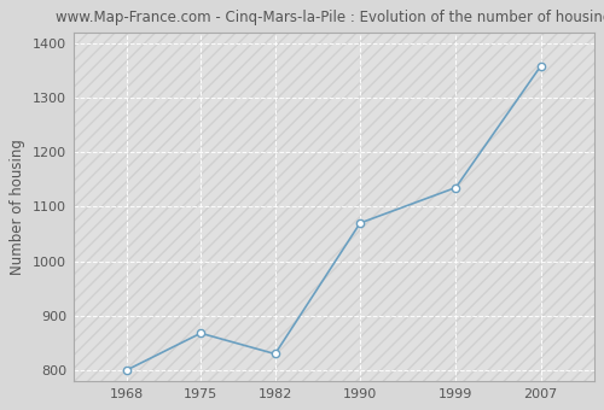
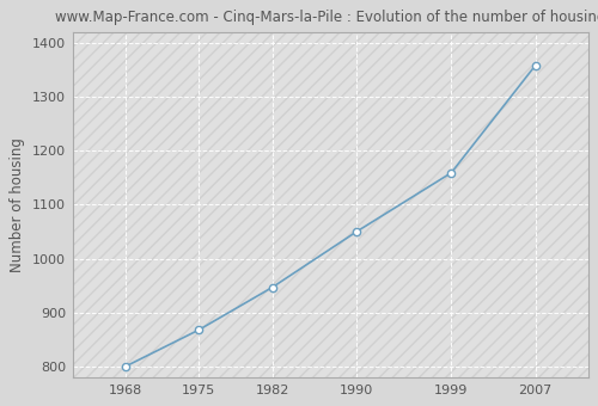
1982: 830 -> 947
1990: 1070 -> 1050
1999: 1135 -> 1159
